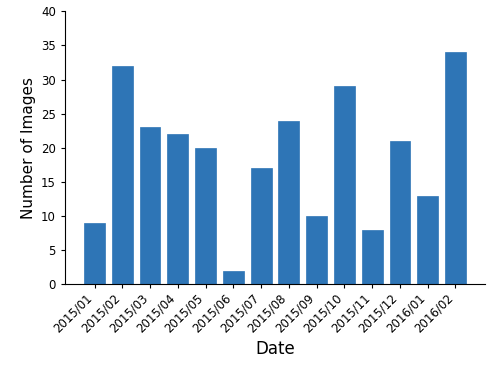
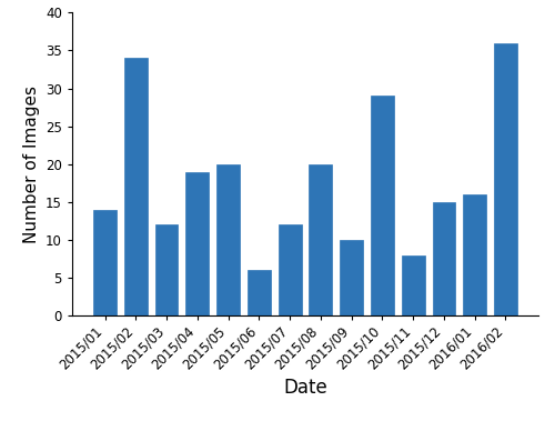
2015/01: 9 -> 14
2015/02: 32 -> 34
2015/03: 23 -> 12
2015/04: 22 -> 19
2015/06: 2 -> 6
2015/07: 17 -> 12
2015/08: 24 -> 20
2015/12: 21 -> 15
2016/01: 13 -> 16
2016/02: 34 -> 36
